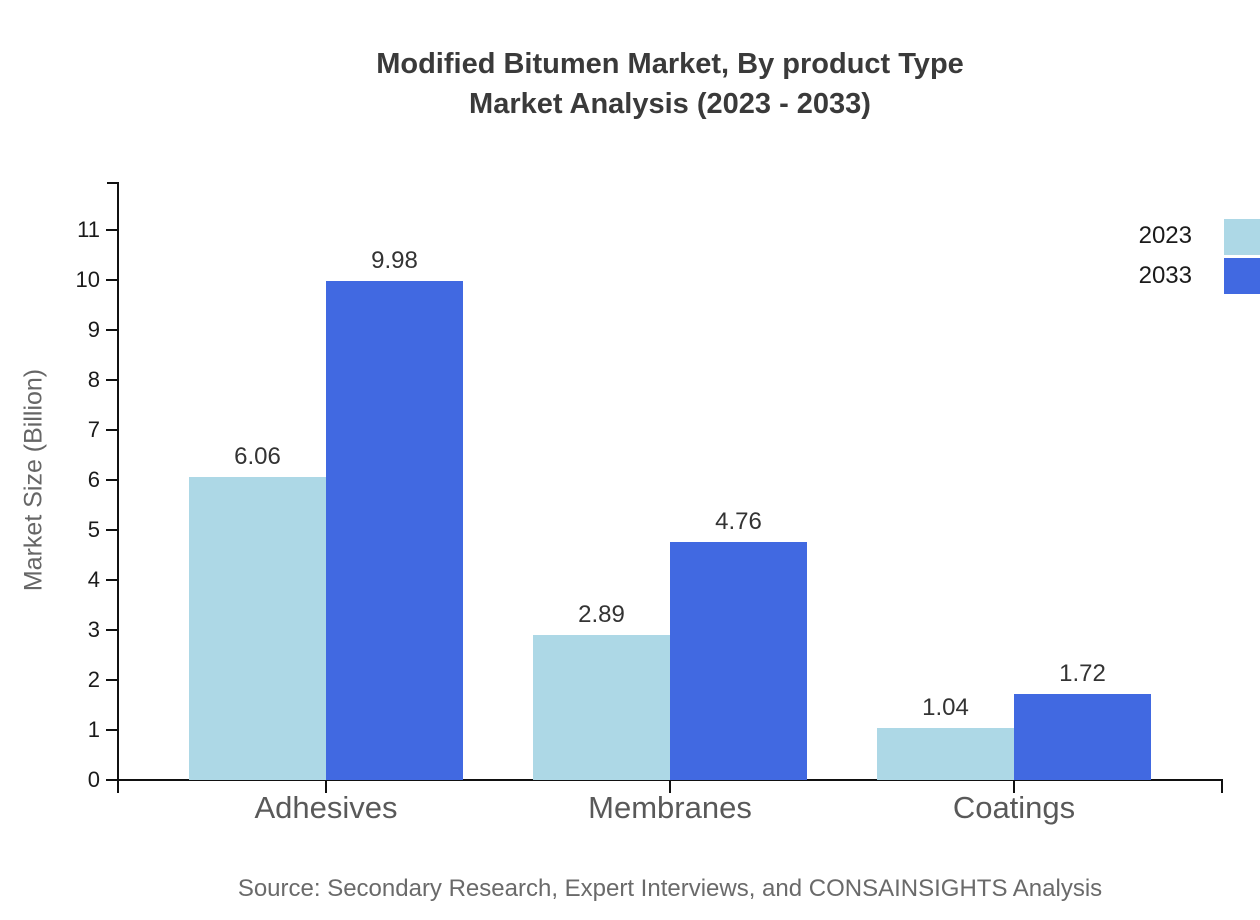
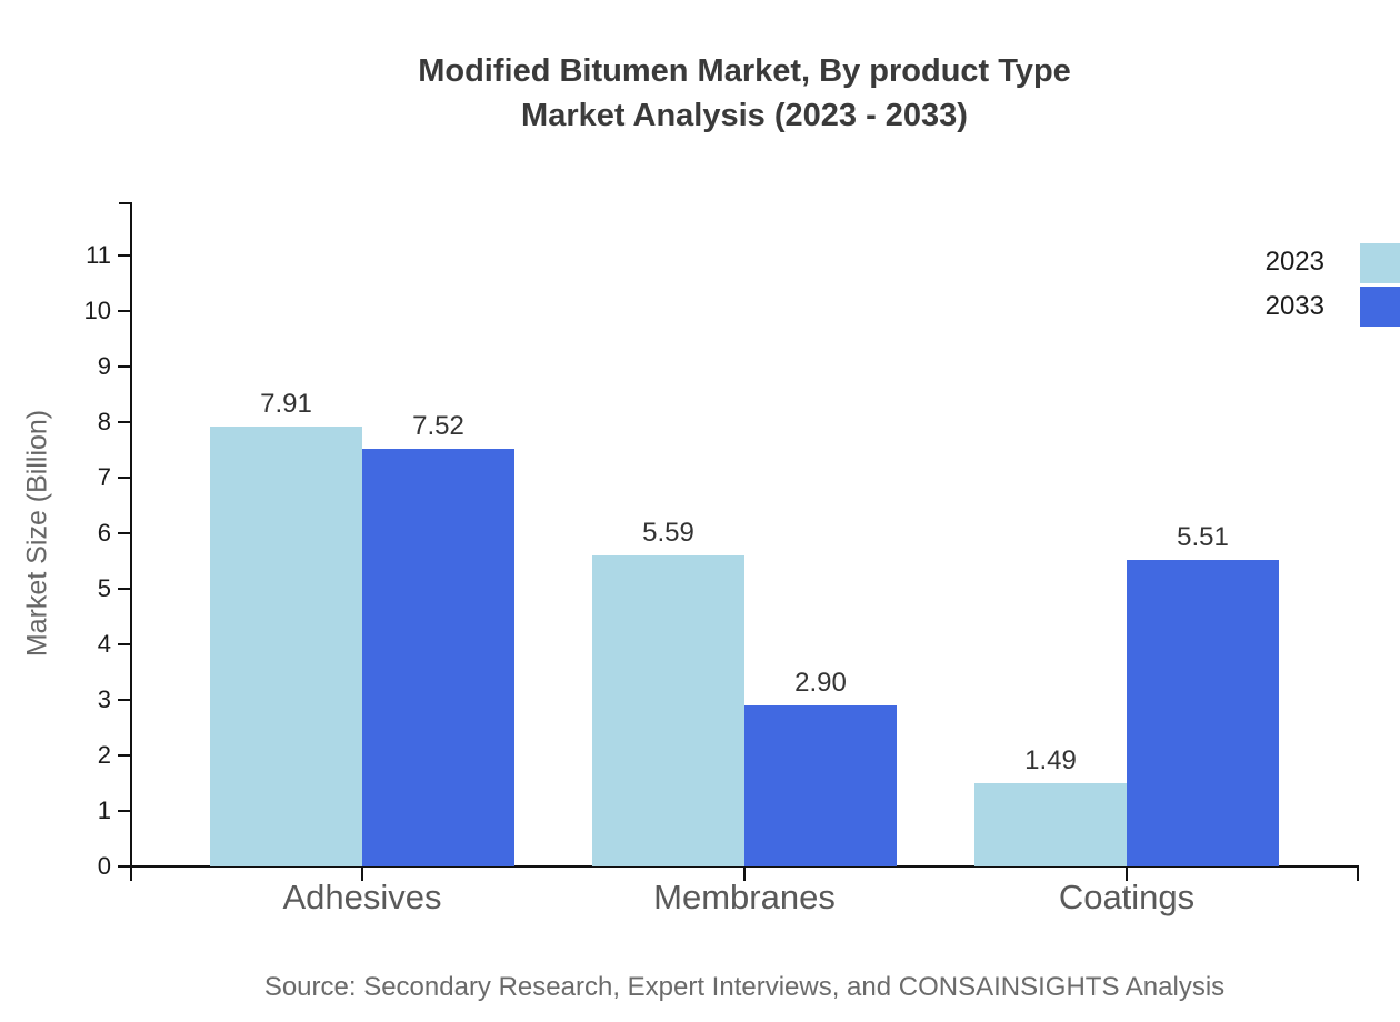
2023/Adhesives: 6.06 -> 7.91
2033/Adhesives: 9.98 -> 7.52
2023/Membranes: 2.89 -> 5.59
2033/Membranes: 4.76 -> 2.90
2023/Coatings: 1.04 -> 1.49
2033/Coatings: 1.72 -> 5.51
